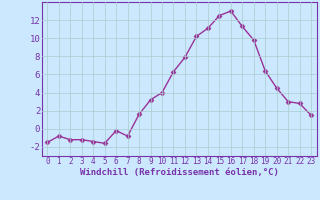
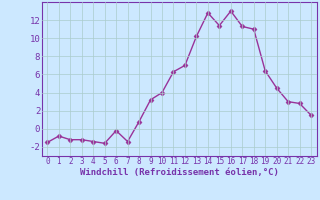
7: -0.8 -> -1.4
8: 1.6 -> 0.8
12: 7.9 -> 7.0
14: 11.1 -> 12.8
15: 12.5 -> 11.4
18: 9.8 -> 11.0
